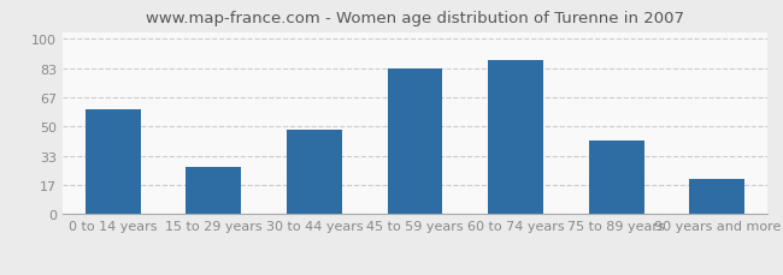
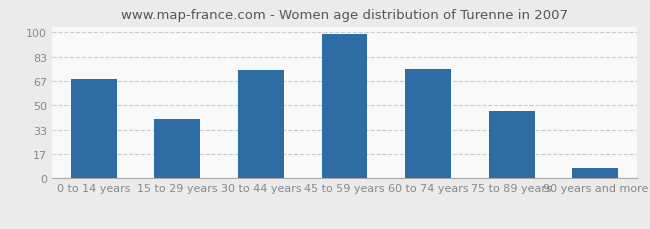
0 to 14 years: 60 -> 68
15 to 29 years: 27 -> 41
30 to 44 years: 48 -> 74
45 to 59 years: 83 -> 99
60 to 74 years: 88 -> 75
75 to 89 years: 42 -> 46
90 years and more: 20 -> 7
